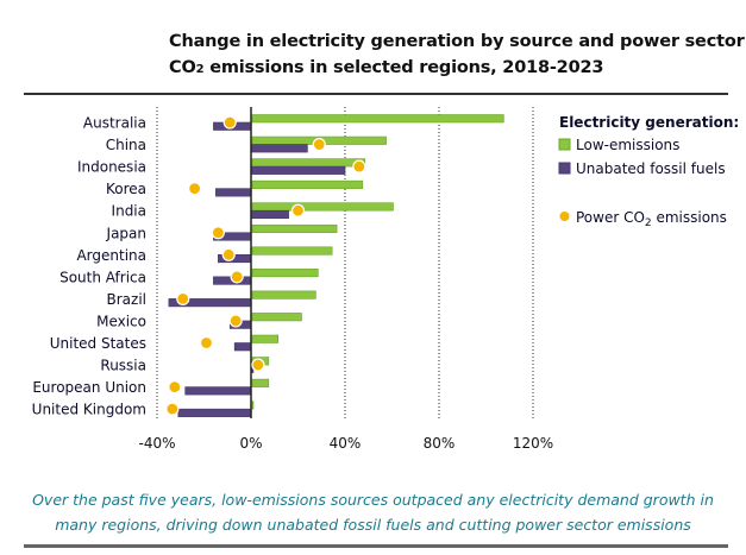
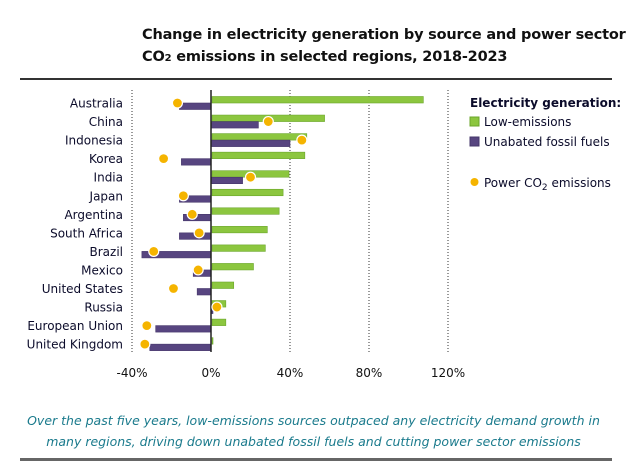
Power CO2 emissions/Australia: -9% -> -17%
Low-emissions/India: 60% -> 39%
